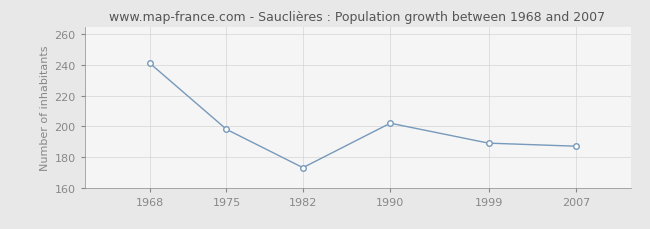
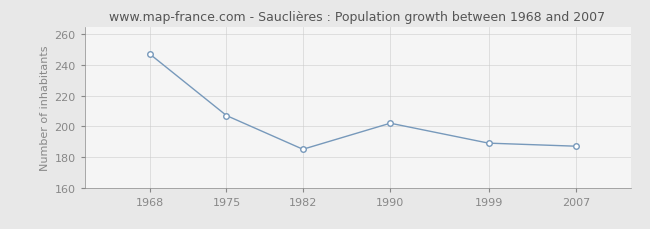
1968: 241 -> 247
1975: 198 -> 207
1982: 173 -> 185
